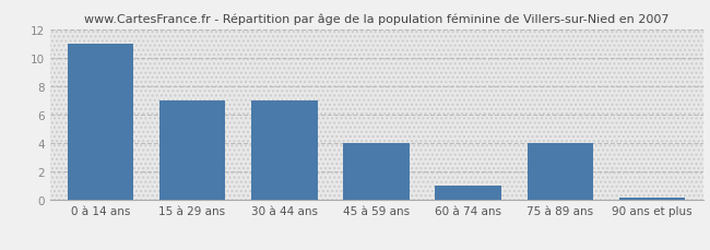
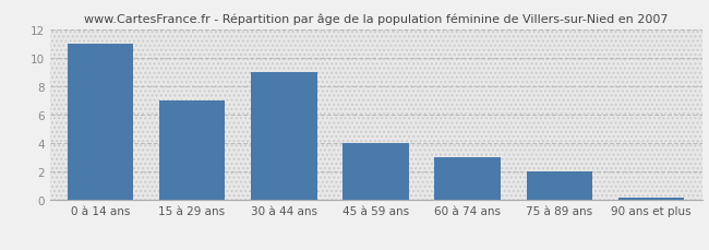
30 à 44 ans: 7.0 -> 9.0
60 à 74 ans: 1.0 -> 3.0
75 à 89 ans: 4.0 -> 2.0
